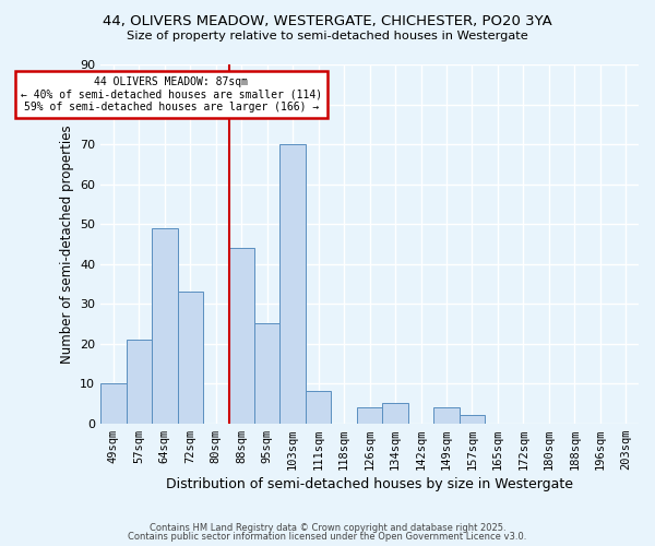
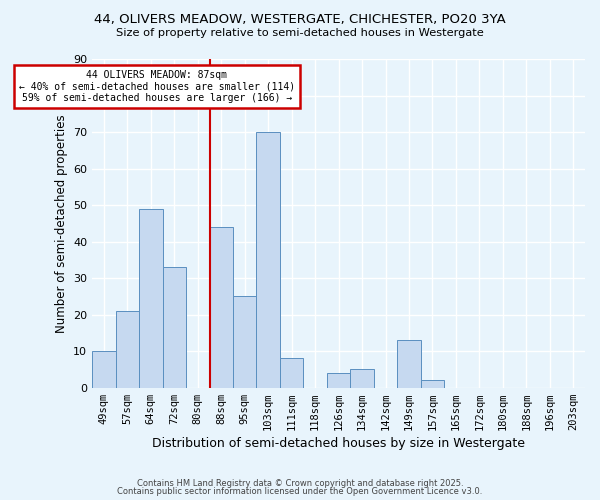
149sqm: 4 -> 13
